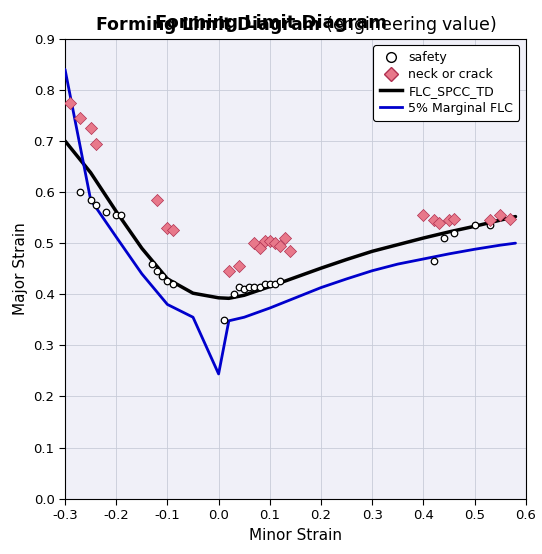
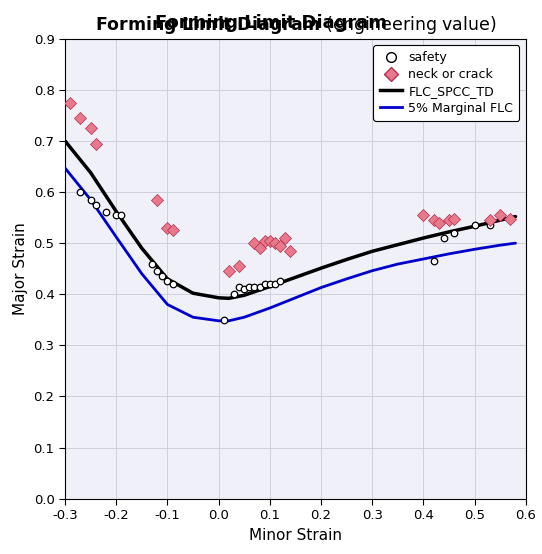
5% Marginal FLC/-0.3: 0.840 -> 0.647
5% Marginal FLC/0.0: 0.244 -> 0.348
